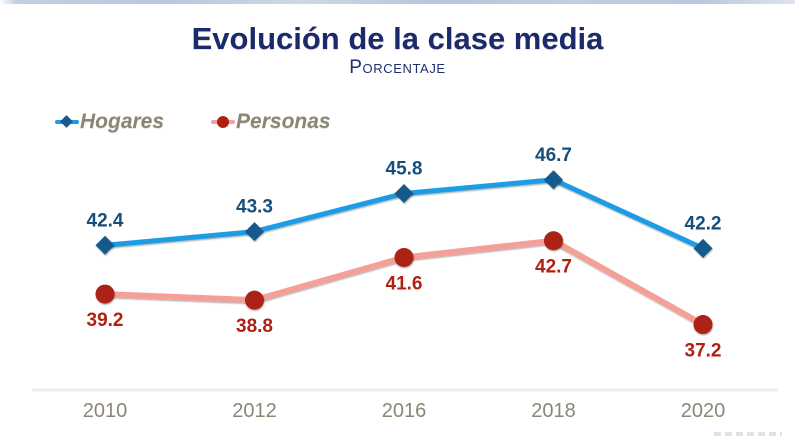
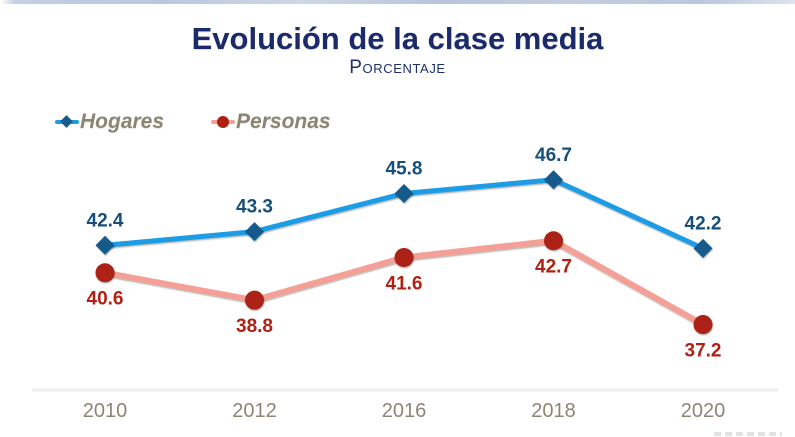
Personas/2010: 39.2 -> 40.6
